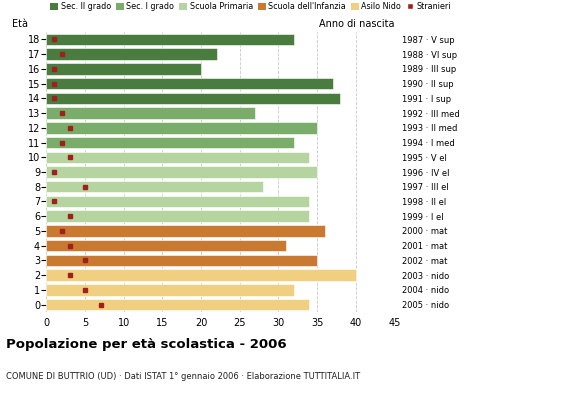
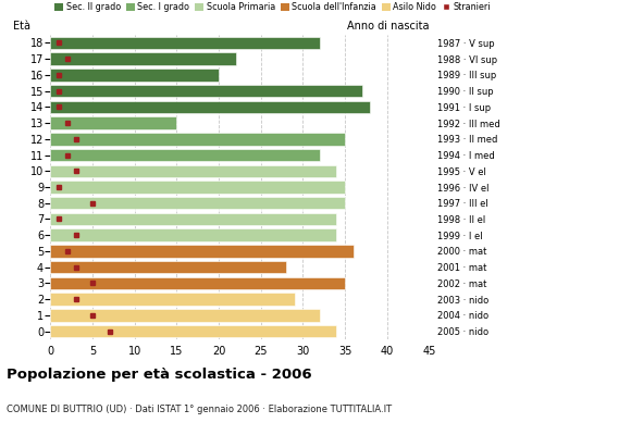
13: 27 -> 15
8: 28 -> 35
4: 31 -> 28
2: 40 -> 29
